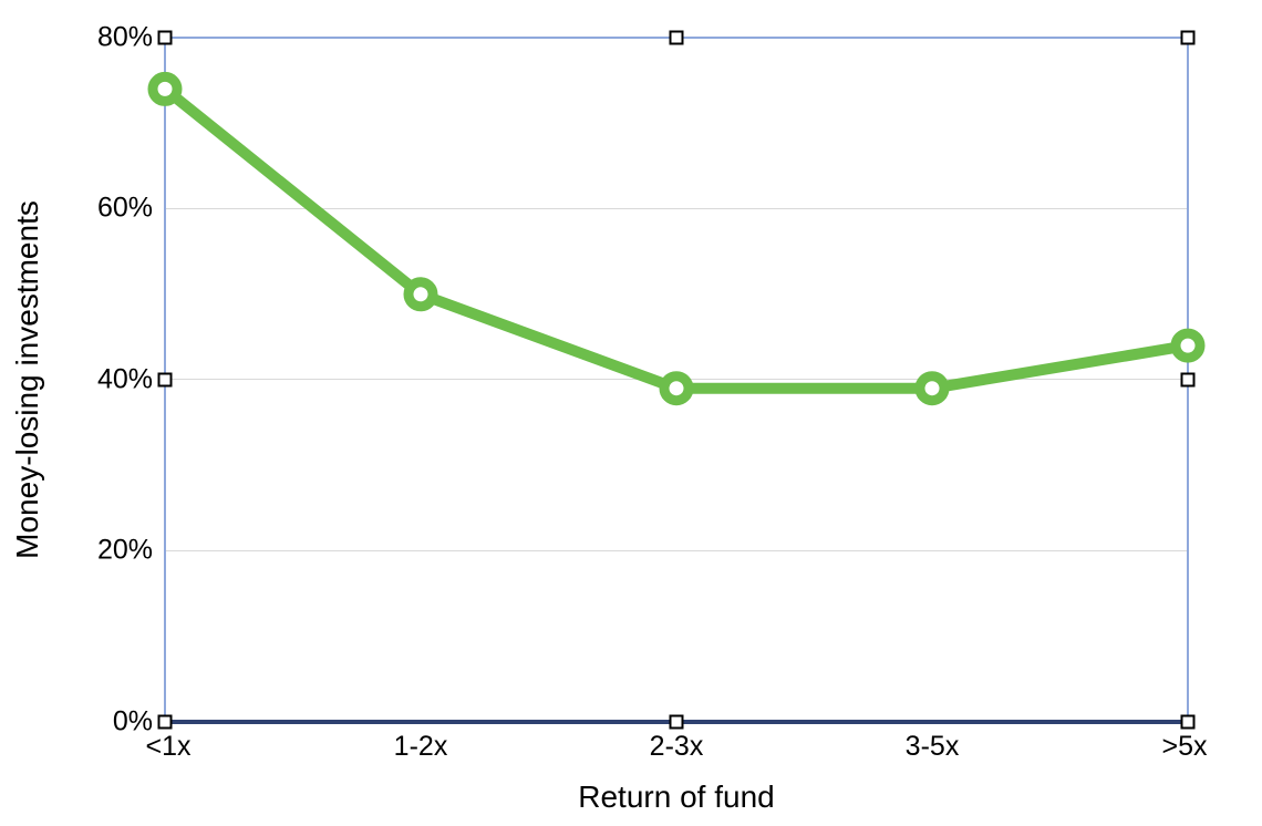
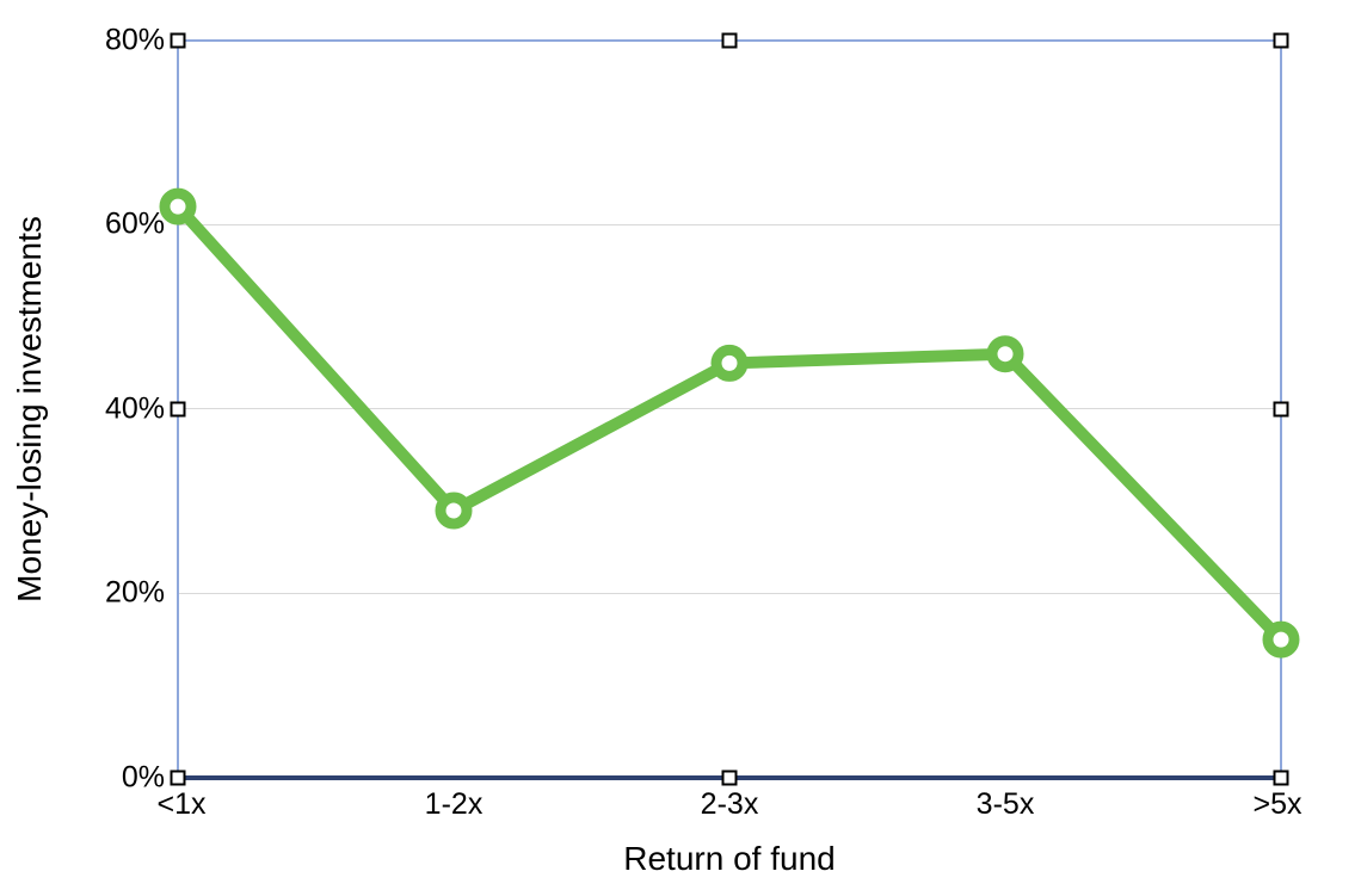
<1x: 74% -> 62%
1-2x: 50% -> 29%
2-3x: 39% -> 45%
3-5x: 39% -> 46%
>5x: 44% -> 15%
